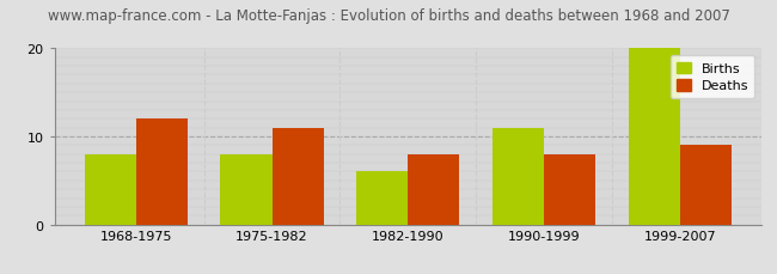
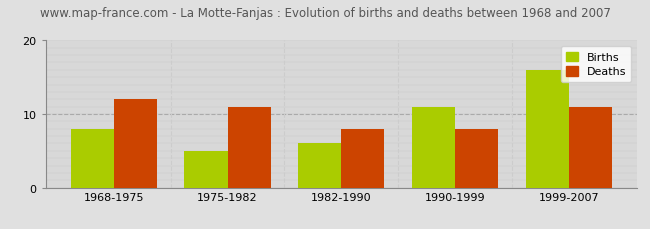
Births/1975-1982: 8 -> 5
Births/1999-2007: 20 -> 16
Deaths/1999-2007: 9 -> 11
